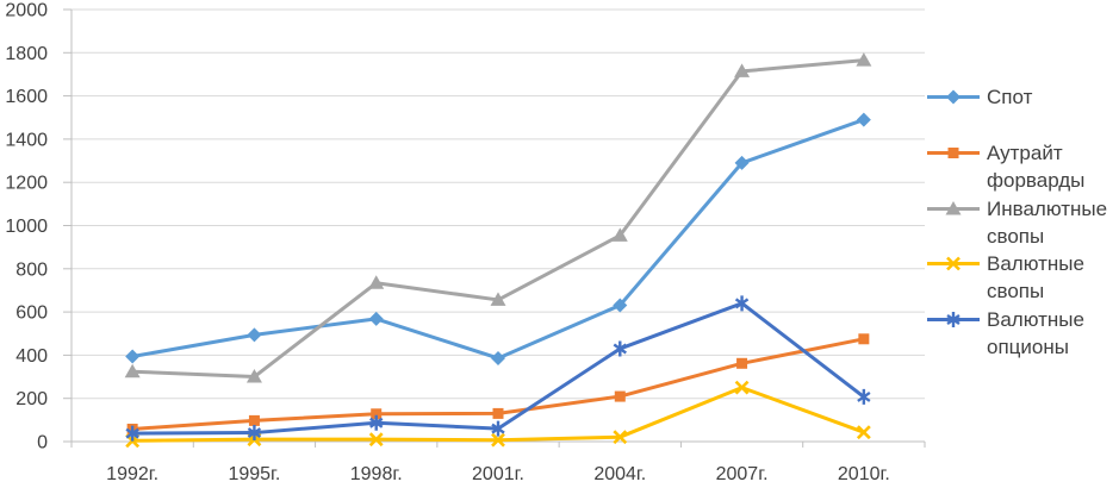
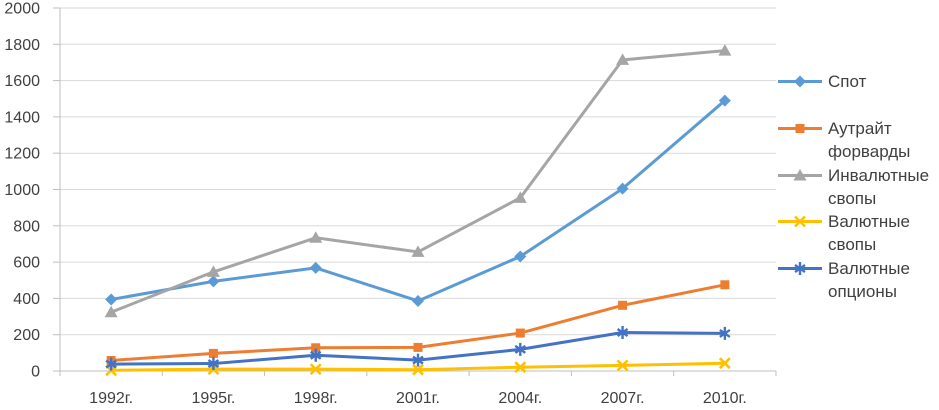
Инвалютные свопы/1995г.: 300 -> 550
Валютные опционы/2004г.: 430 -> 120
Спот/2007г.: 1290 -> 1000
Валютные свопы/2007г.: 250 -> 30
Валютные опционы/2007г.: 640 -> 210
